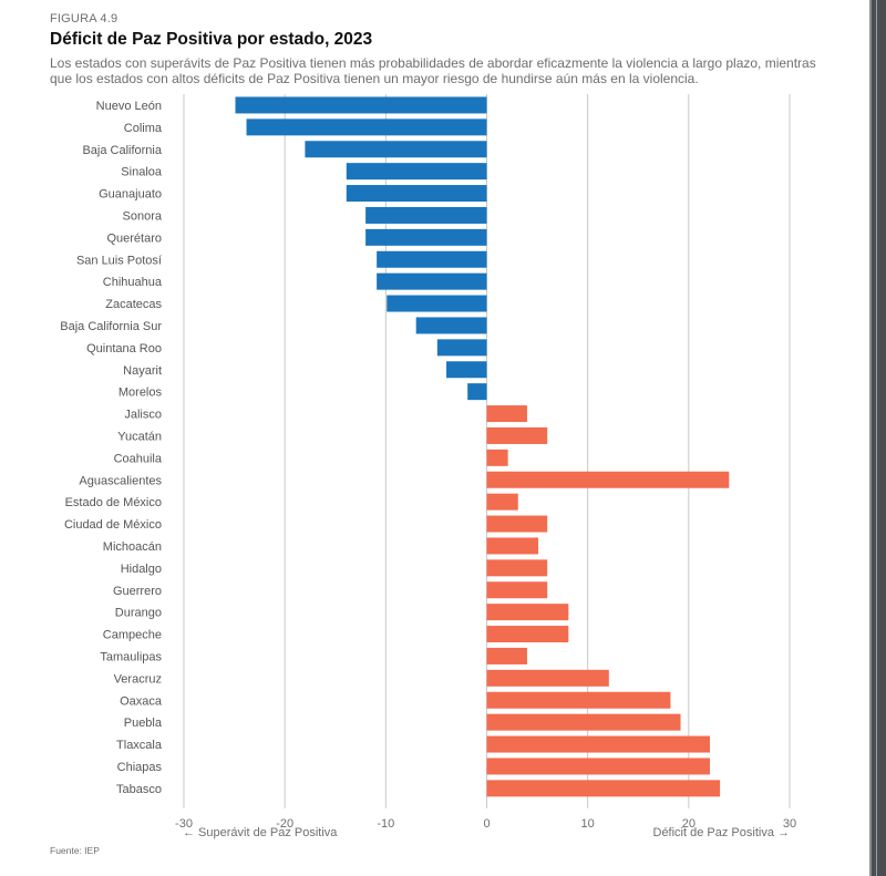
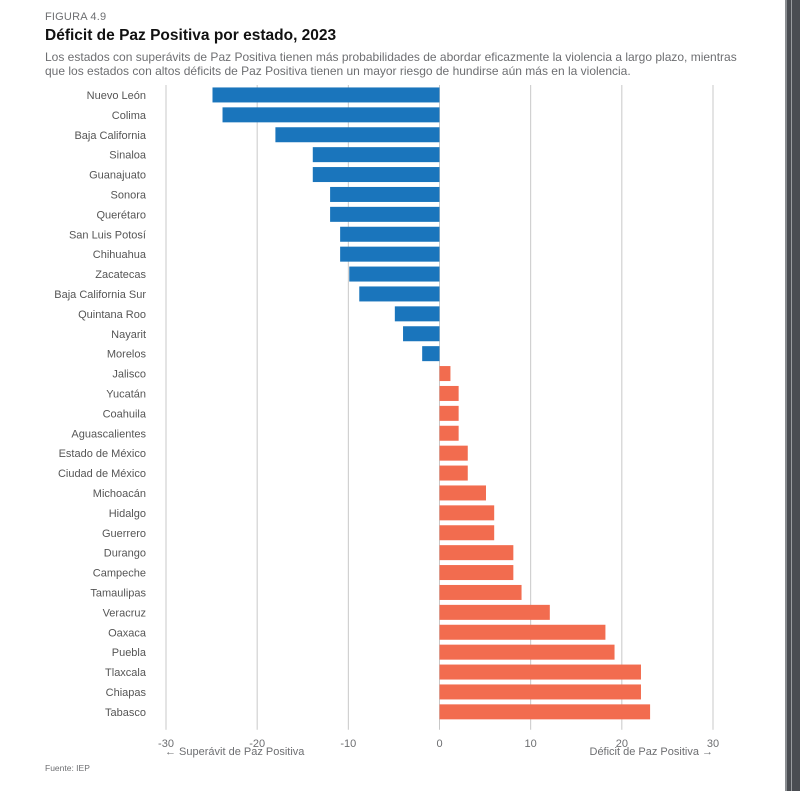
Baja California Sur: -7 -> -9
Jalisco: 4 -> 1
Yucatán: 6 -> 2
Aguascalientes: 24 -> 2
Ciudad de México: 6 -> 3
Tamaulipas: 4 -> 9
